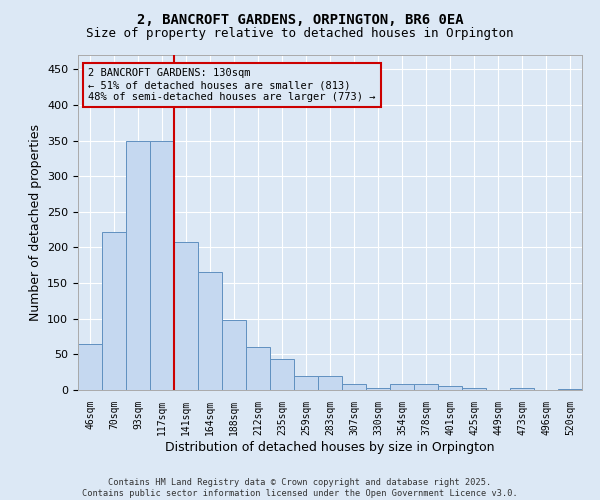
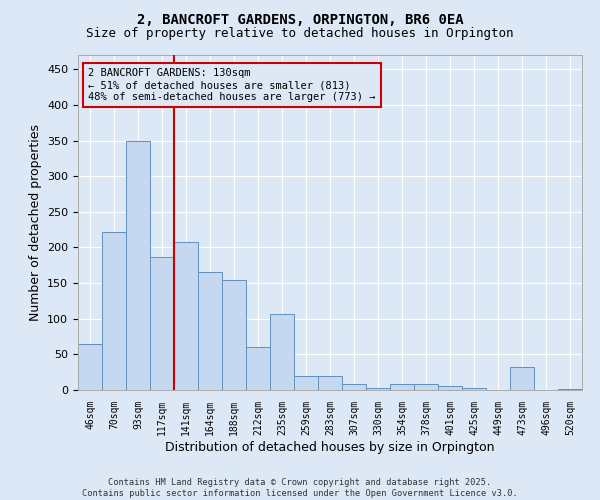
117sqm: 350 -> 186
188sqm: 98 -> 154
235sqm: 43 -> 106
473sqm: 3 -> 32
